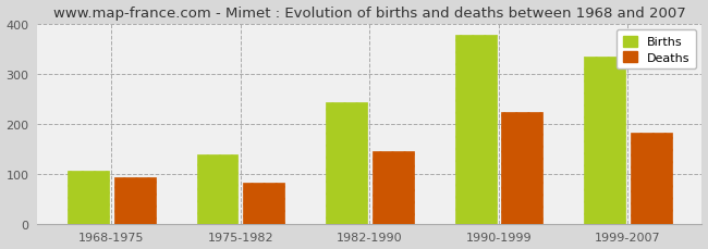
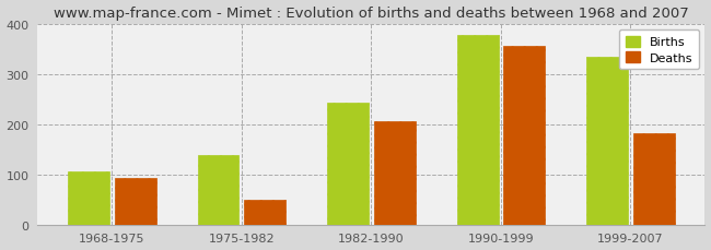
Deaths/1975-1982: 82 -> 50
Deaths/1982-1990: 146 -> 205
Deaths/1990-1999: 224 -> 355
